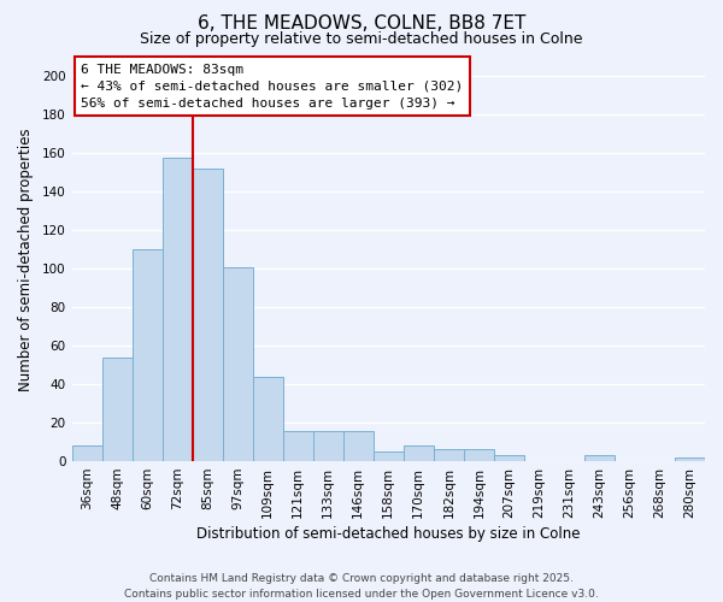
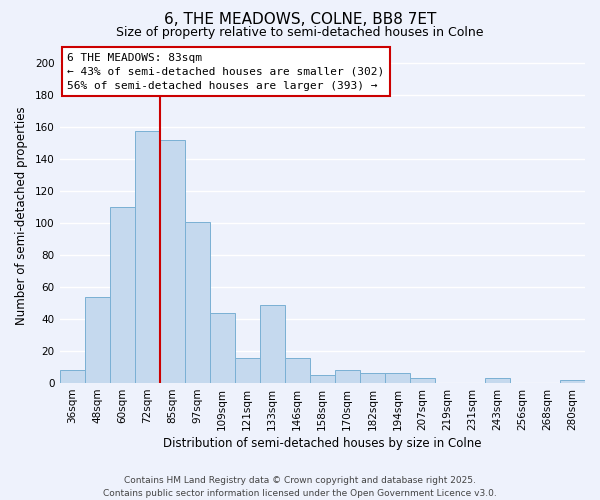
133sqm: 16 -> 49
